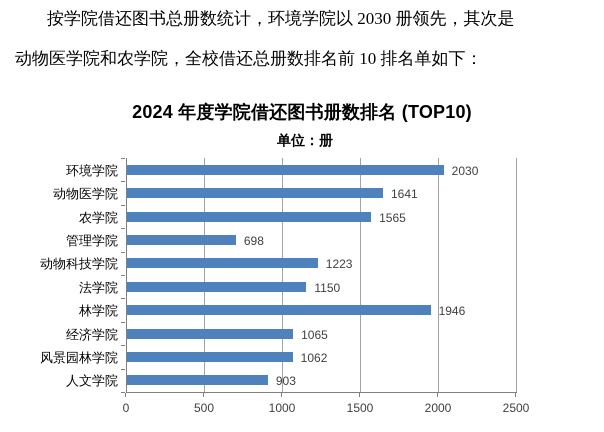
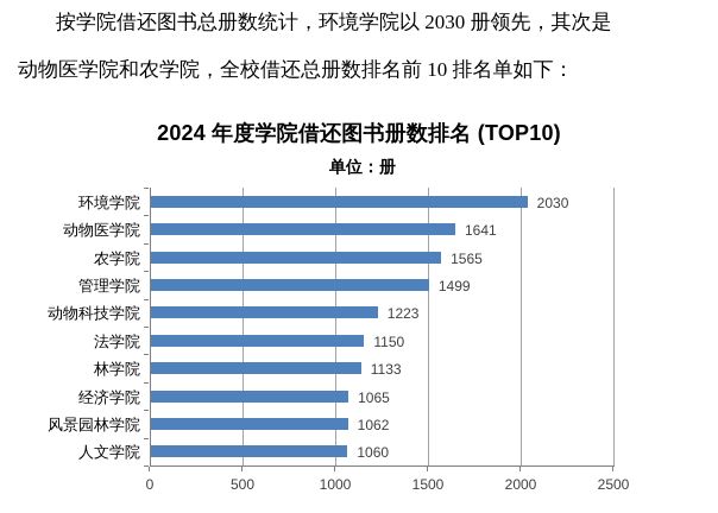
管理学院: 698 -> 1499
林学院: 1946 -> 1133
人文学院: 903 -> 1060
